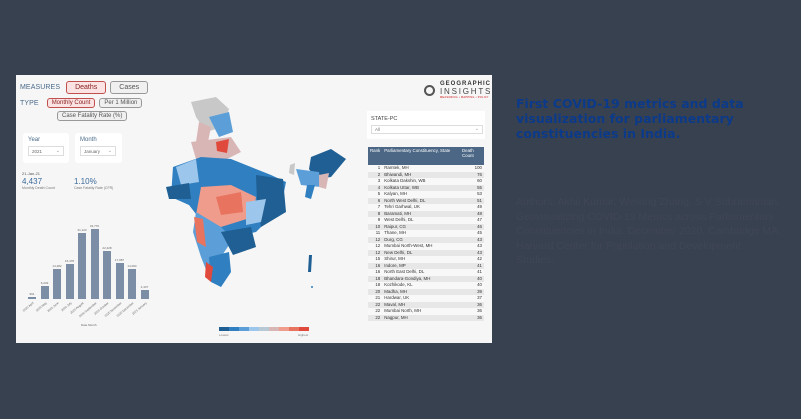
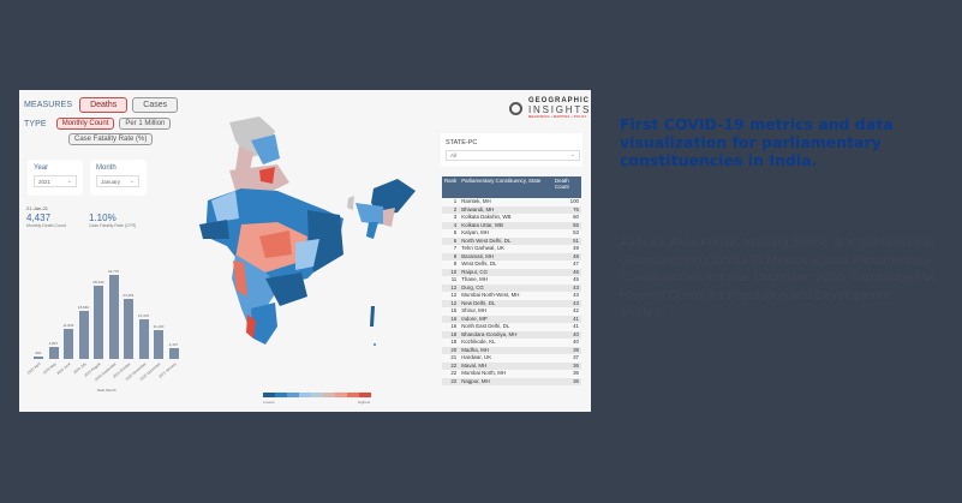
2020 May: 6,249 -> 4,827
2020 June: 14,282 -> 11,832
2020 July: 16,478 -> 18,843
2020 August: 31,123 -> 28,434
2020 October: 22,428 -> 23,451
2020 November: 17,087 -> 15,376
2020 December: 14,094 -> 11,430
